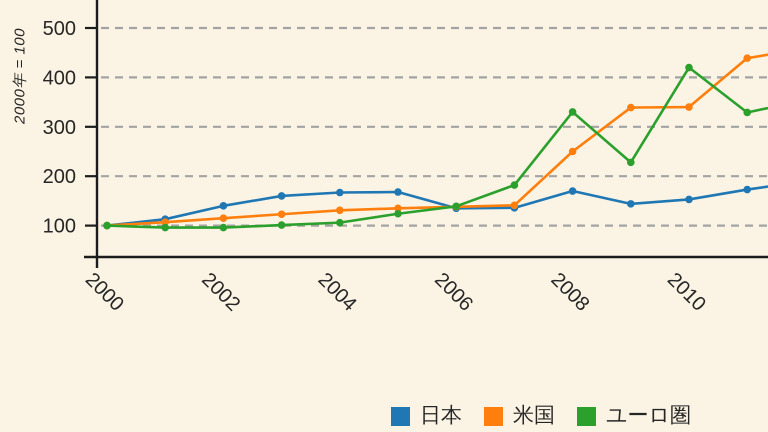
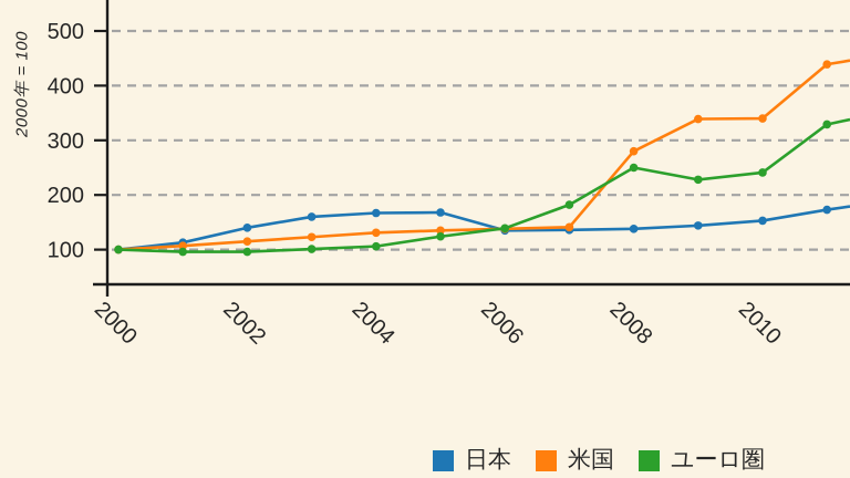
日本/2008: 170 -> 140
米国/2008: 250 -> 280
ユーロ圏/2008: 330 -> 250
ユーロ圏/2010: 420 -> 240
